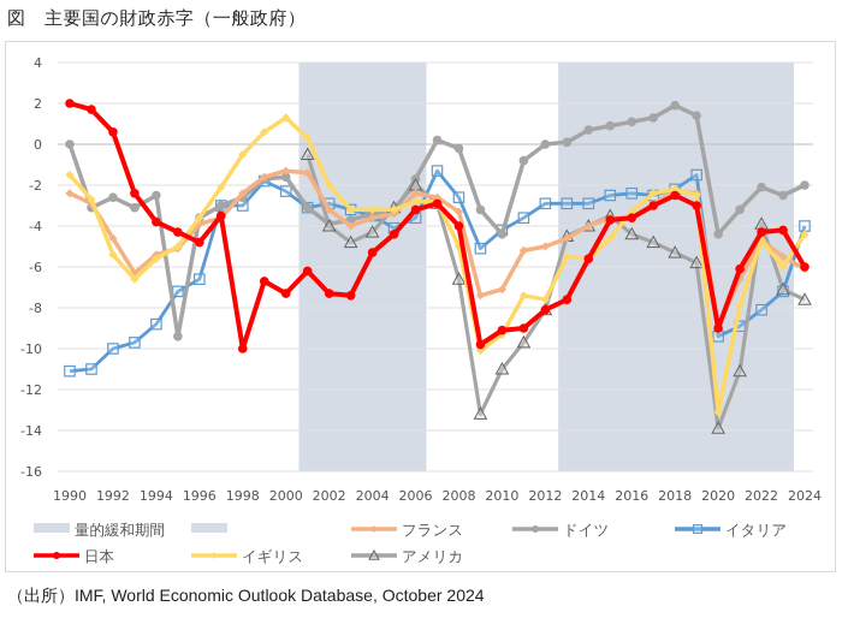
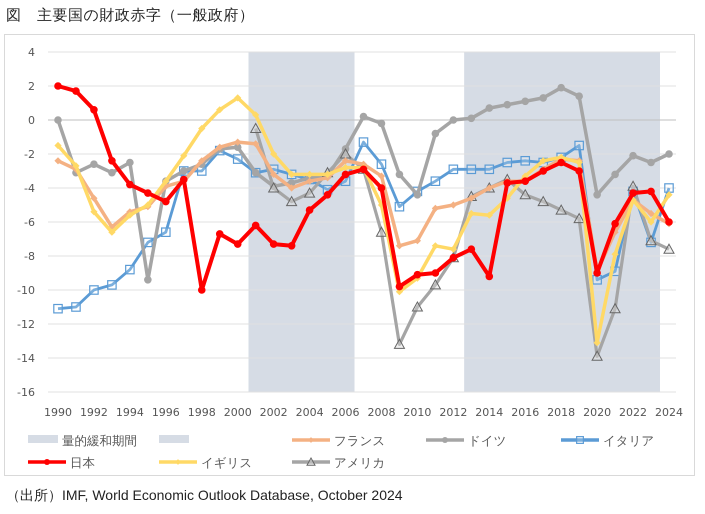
日本/2014: -5.6 -> -9.2
イタリア/2022: -8.1 -> -4.2
